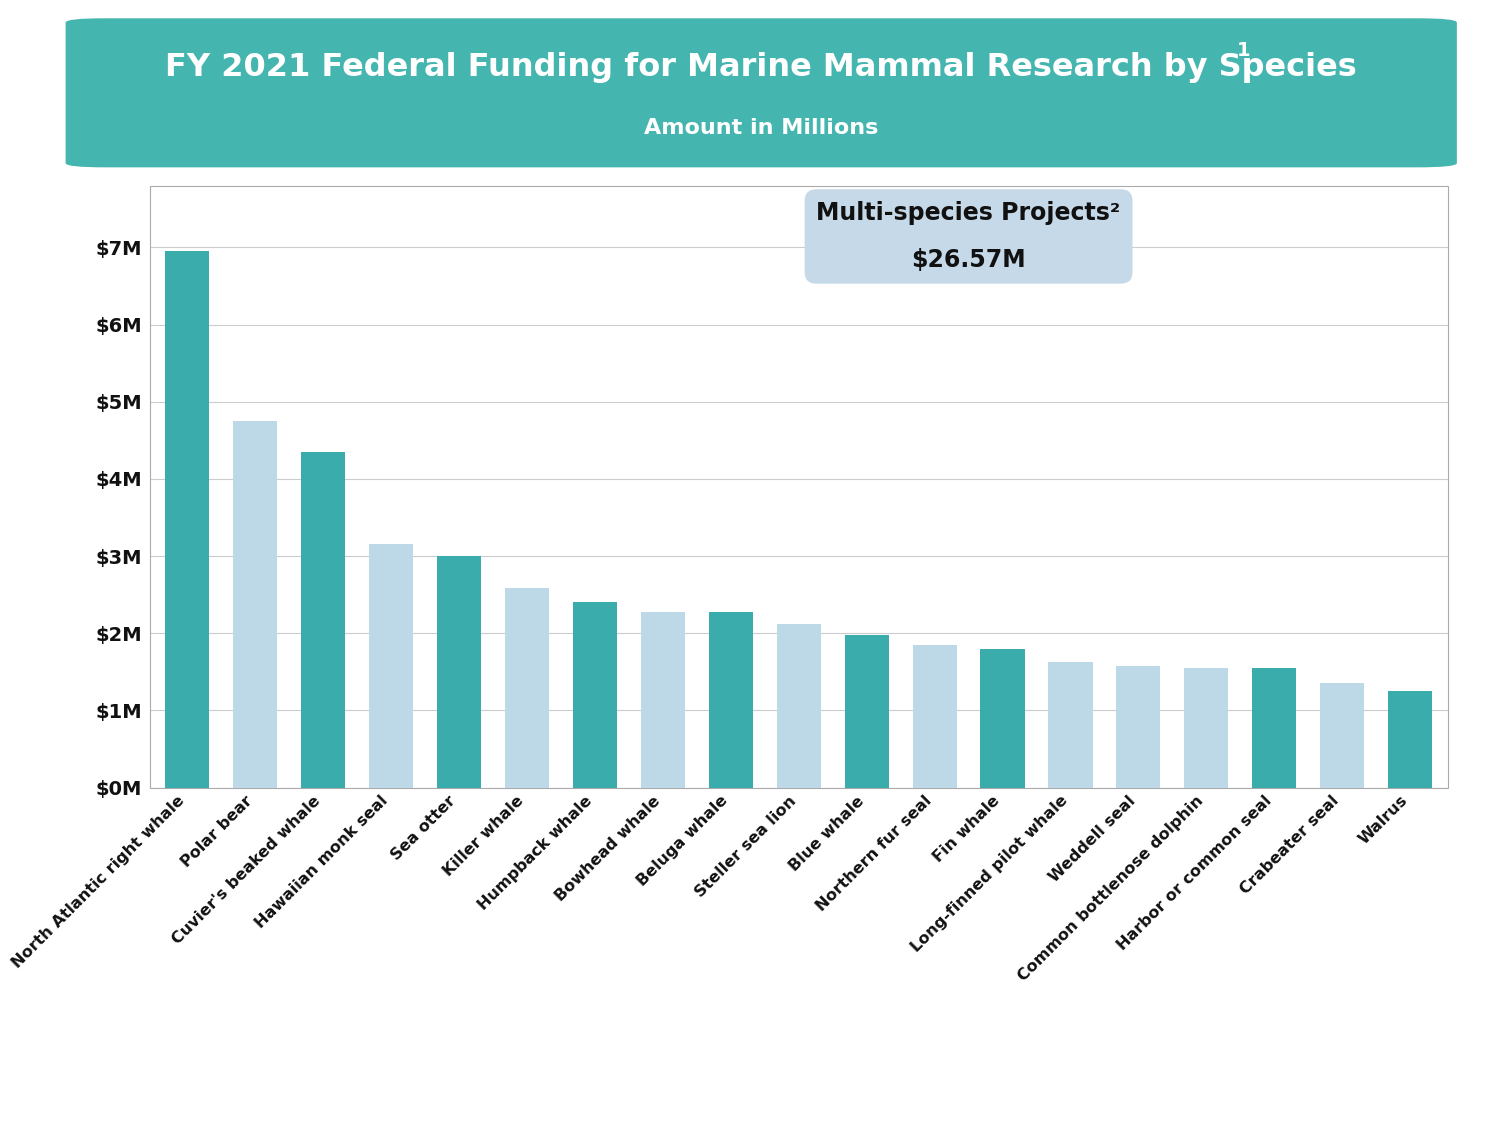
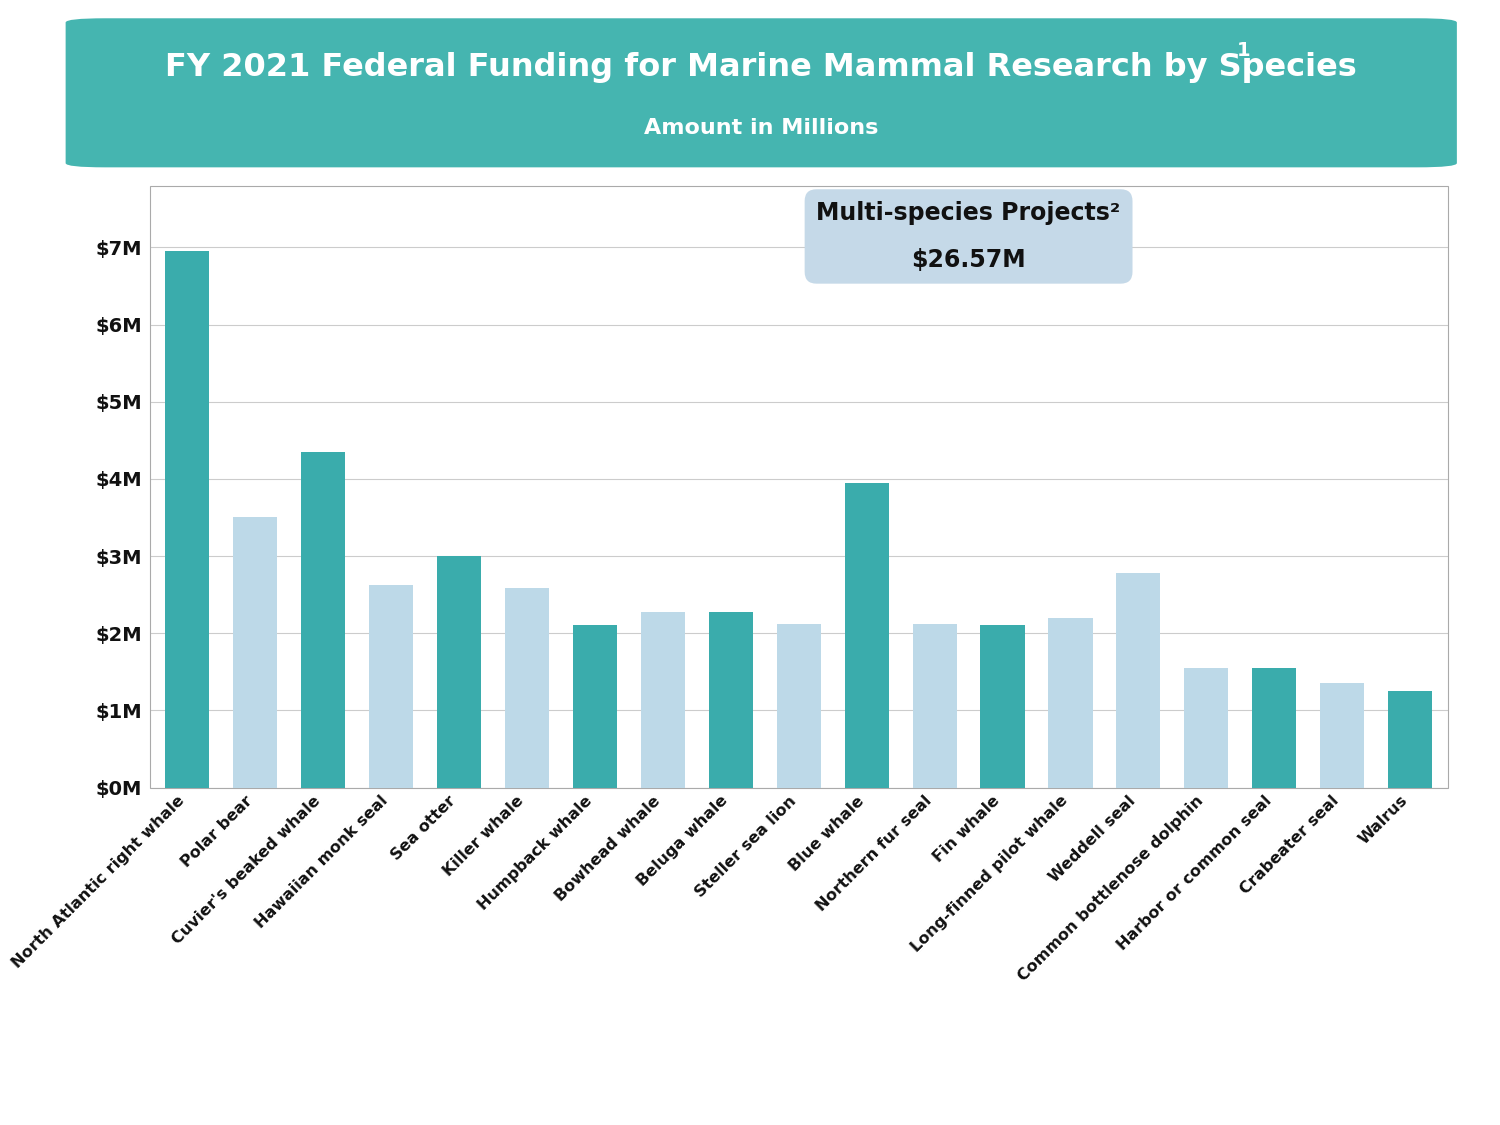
Polar bear: $4.75M -> $3.50M
Hawaiian monk seal: $3.15M -> $2.62M
Humpback whale: $2.40M -> $2.10M
Blue whale: $1.98M -> $3.94M
Northern fur seal: $1.85M -> $2.12M
Fin whale: $1.80M -> $2.10M
Long-finned pilot whale: $1.62M -> $2.20M
Weddell seal: $1.57M -> $2.78M
